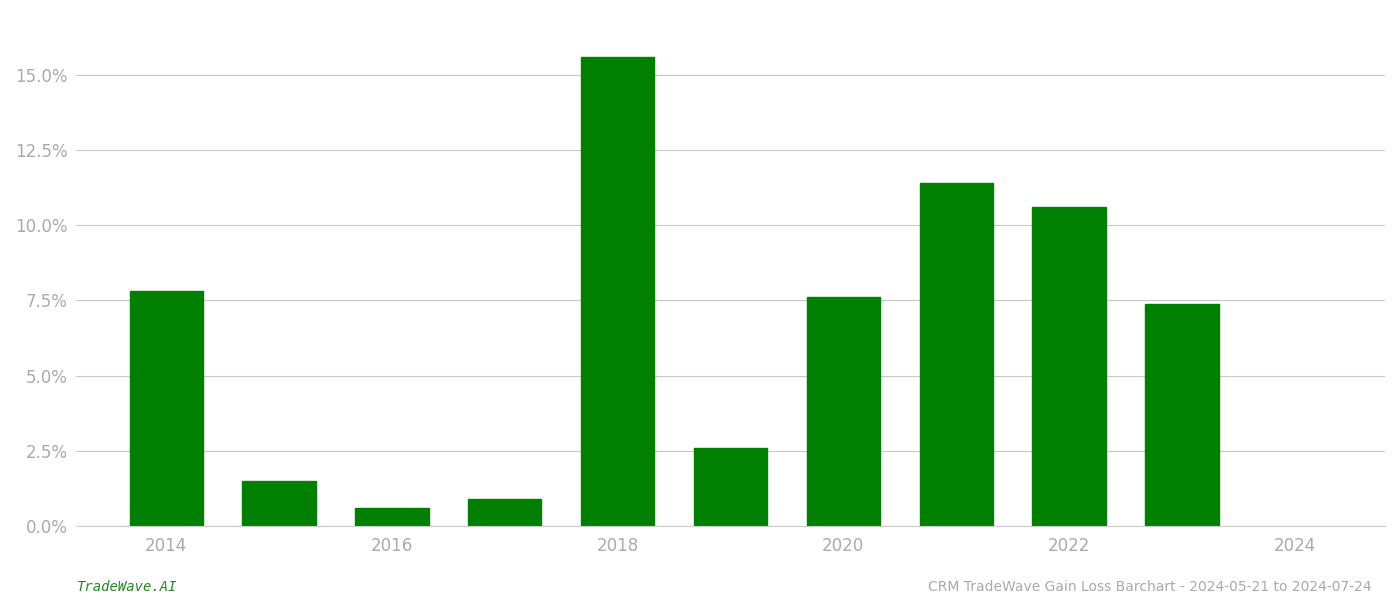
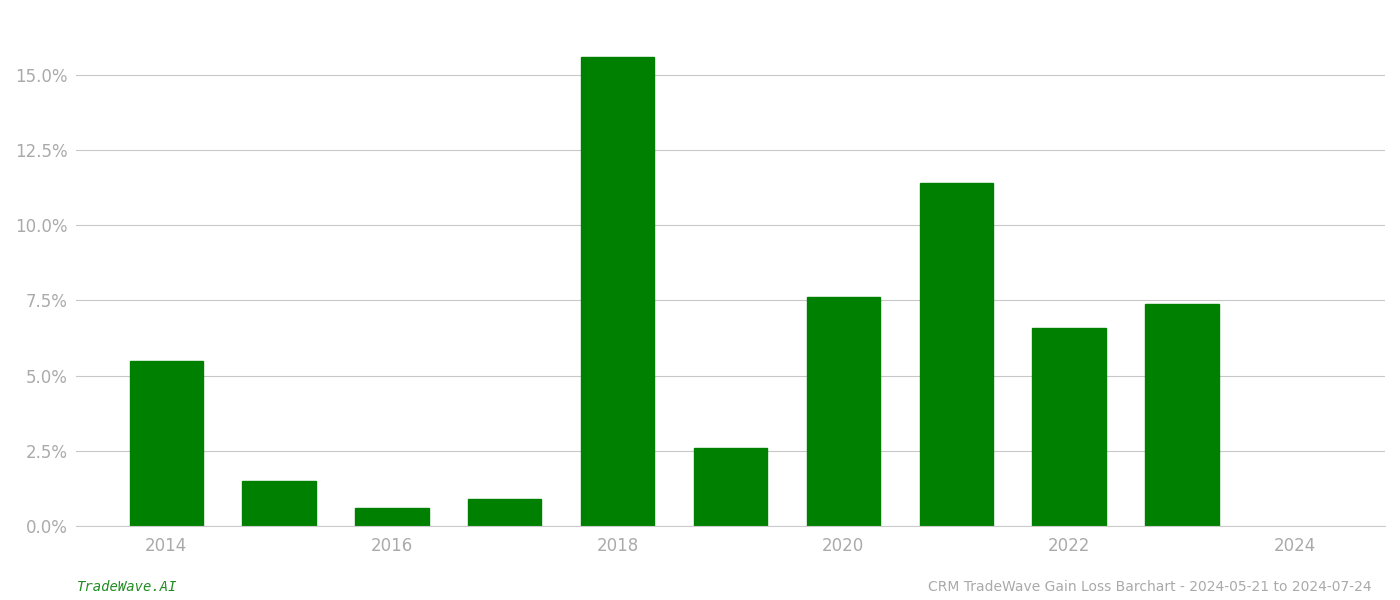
2014: 7.8% -> 5.5%
2022: 10.6% -> 6.6%
